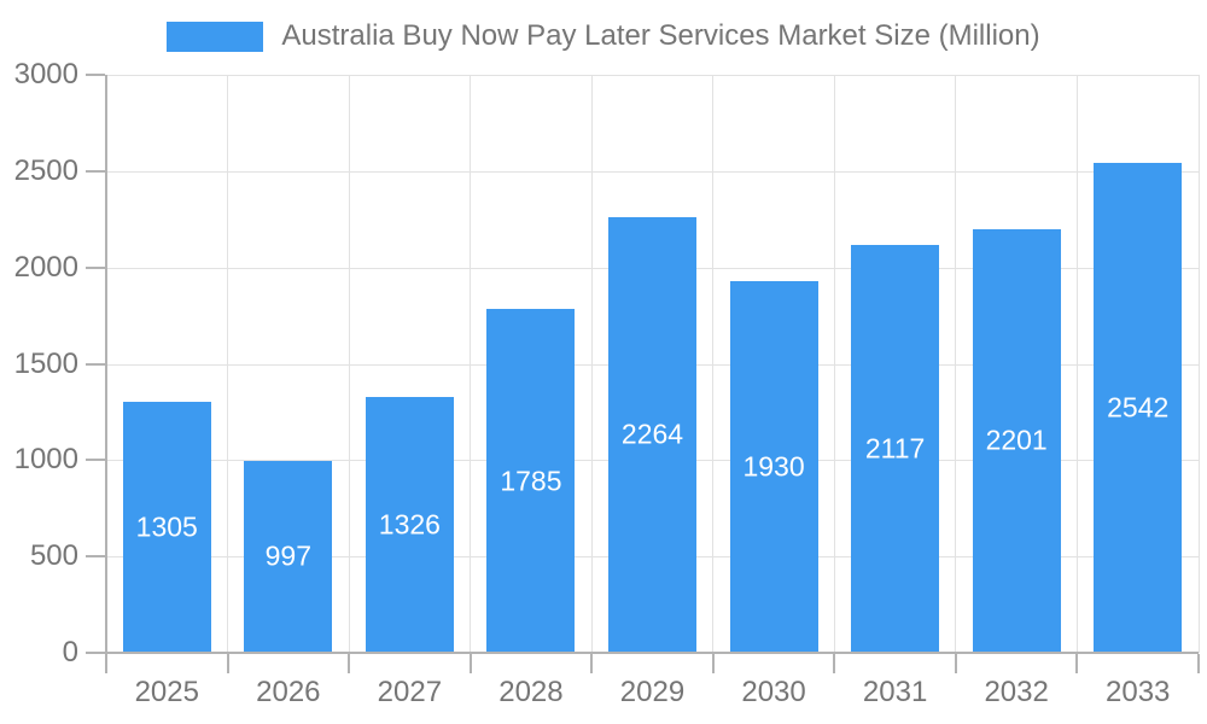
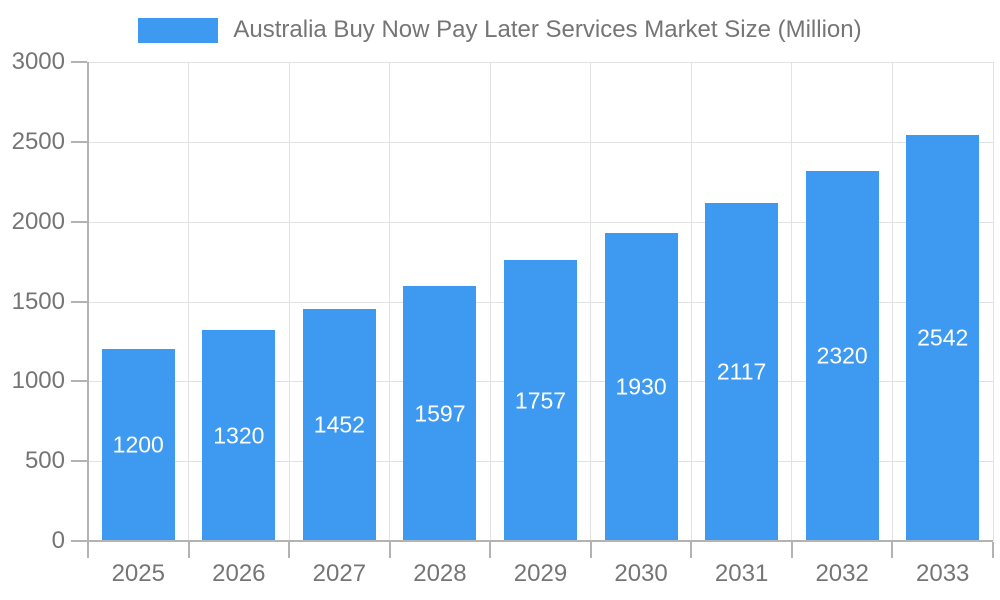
2025: 1305 -> 1200
2026: 997 -> 1320
2027: 1326 -> 1452
2028: 1785 -> 1597
2029: 2264 -> 1757
2032: 2201 -> 2320
